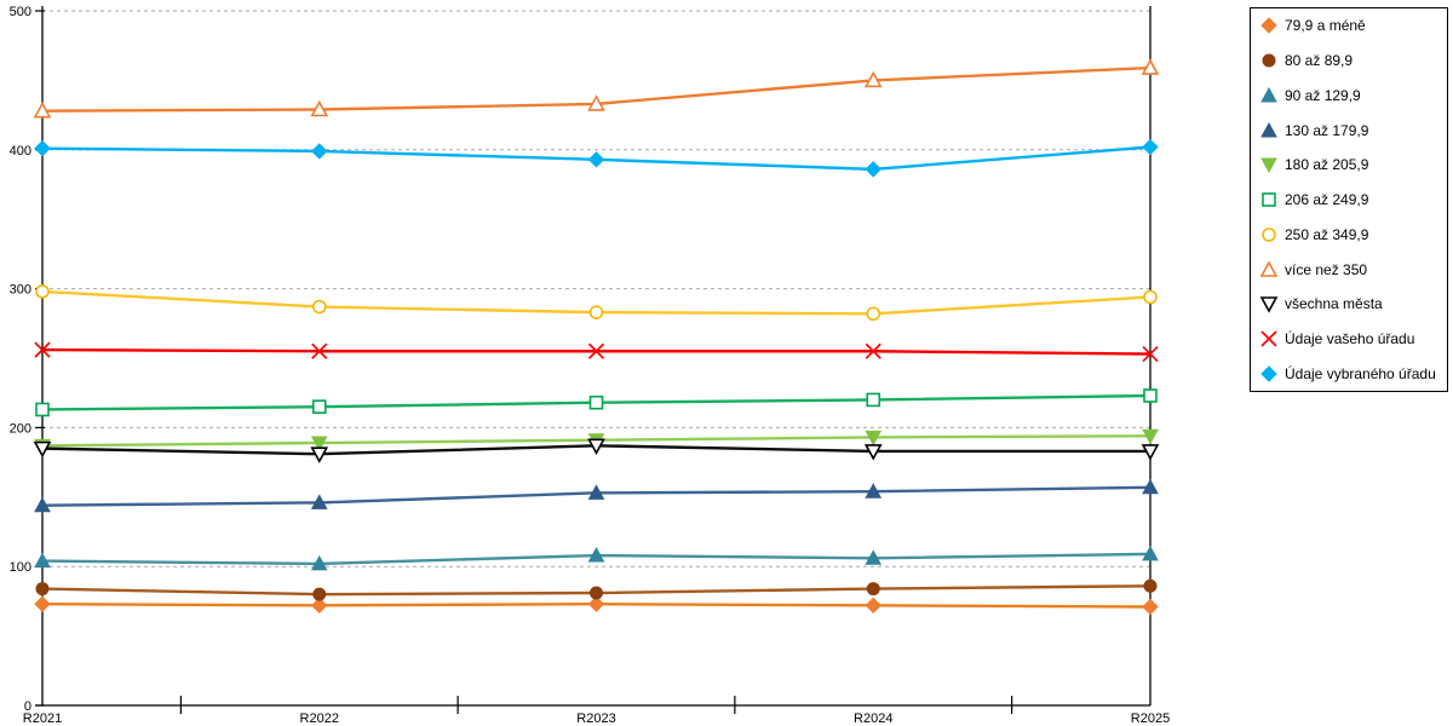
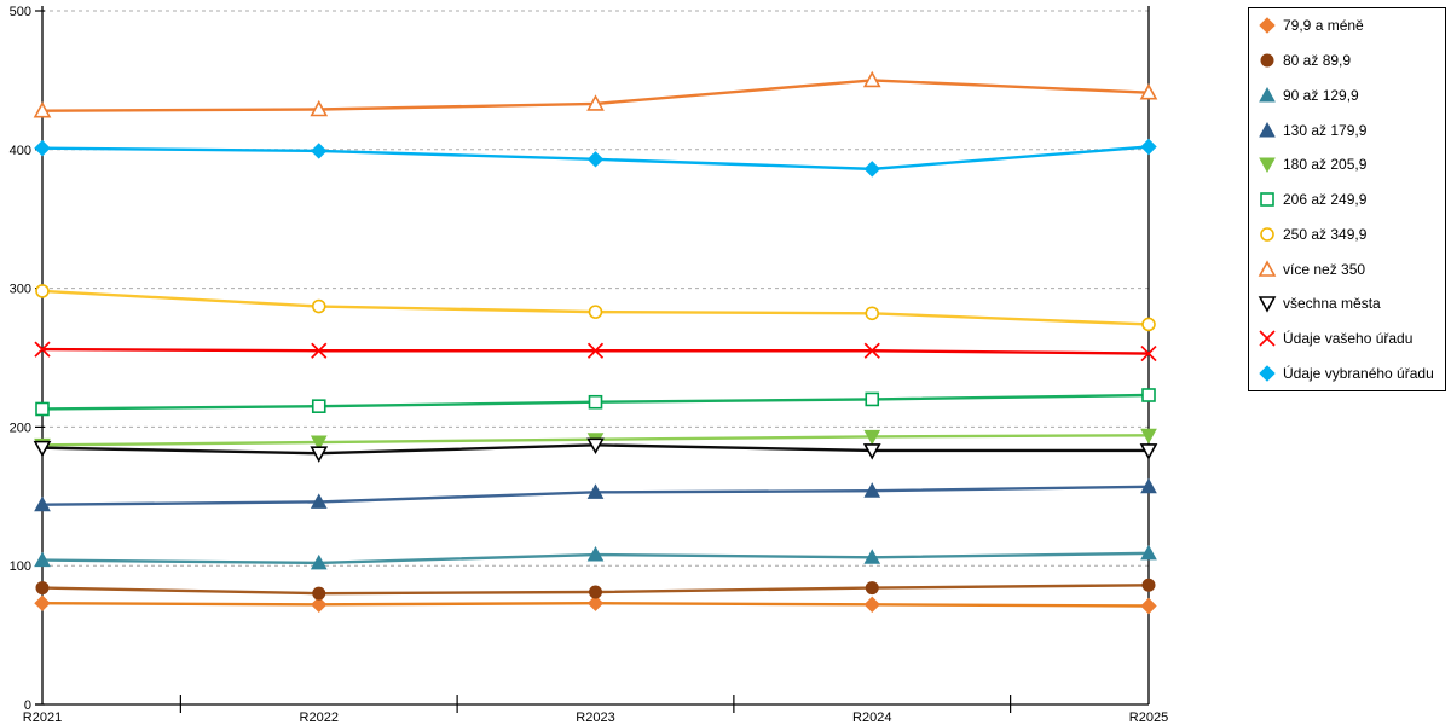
250 až 349,9/R2025: 294 -> 274
více než 350/R2025: 459 -> 441
